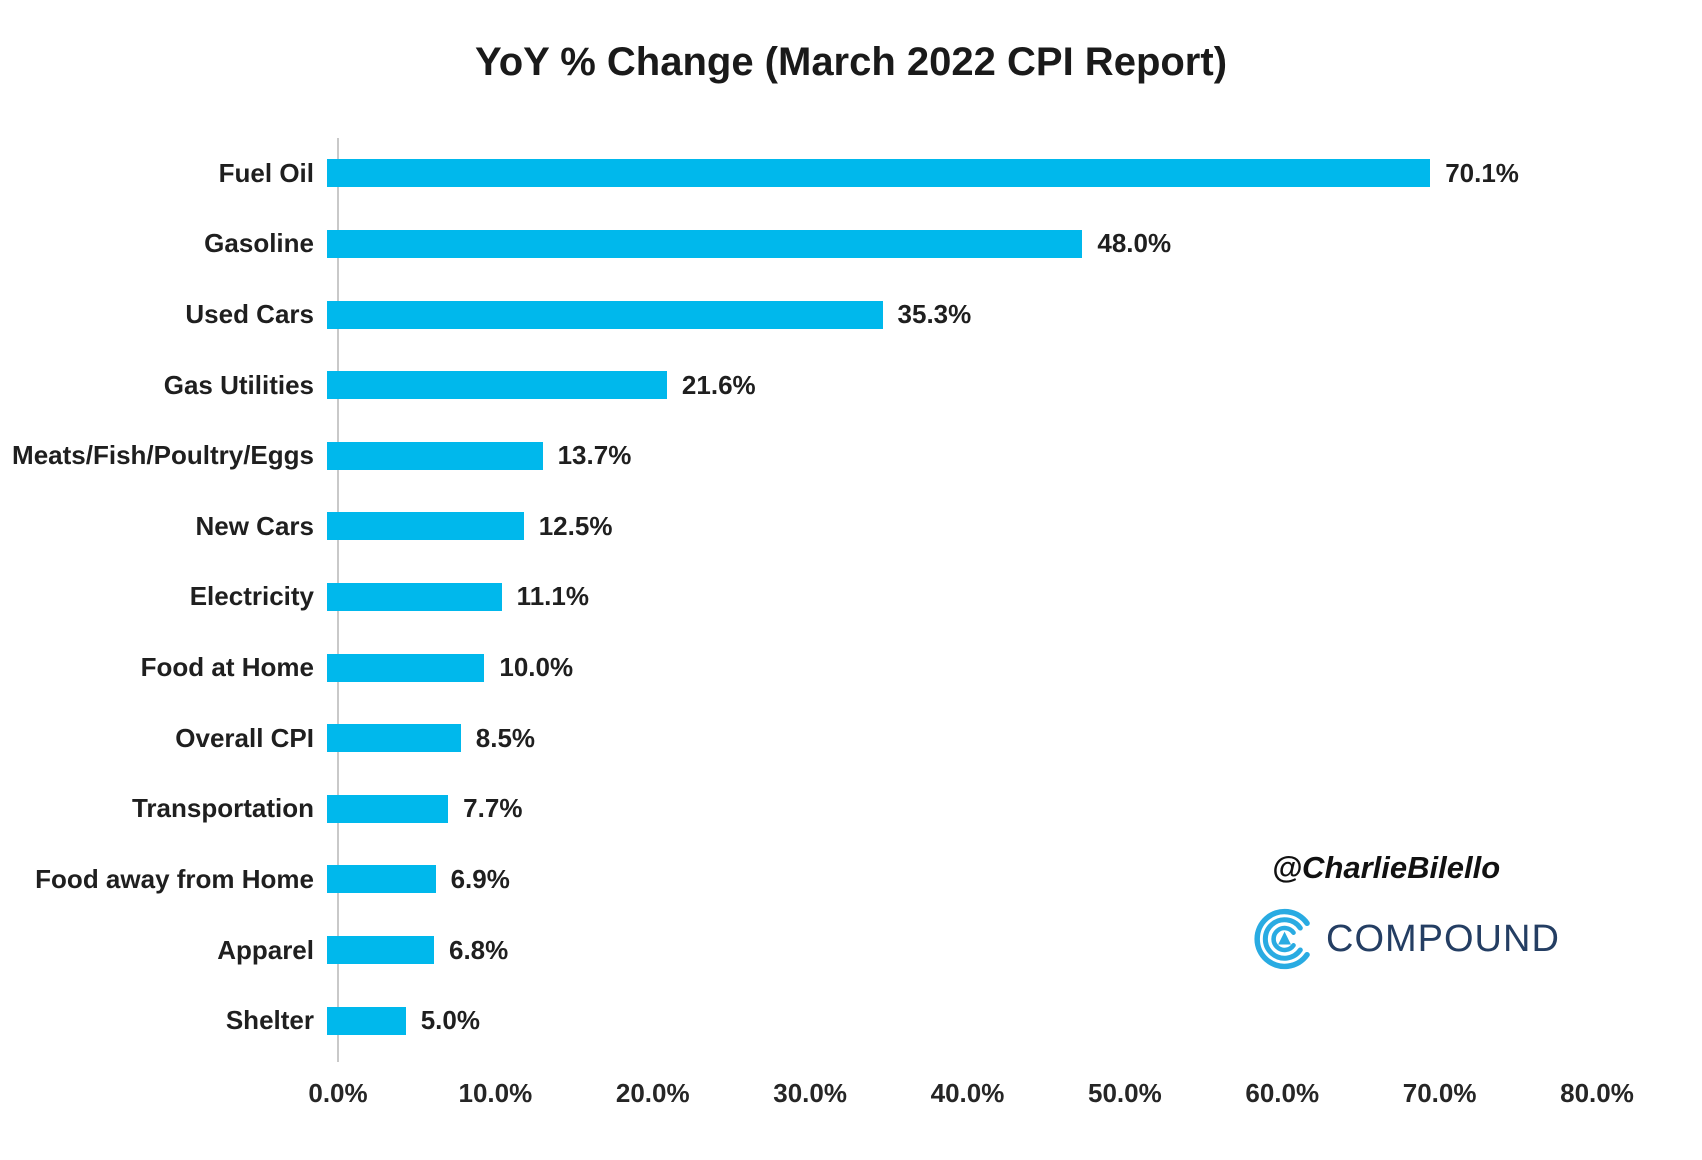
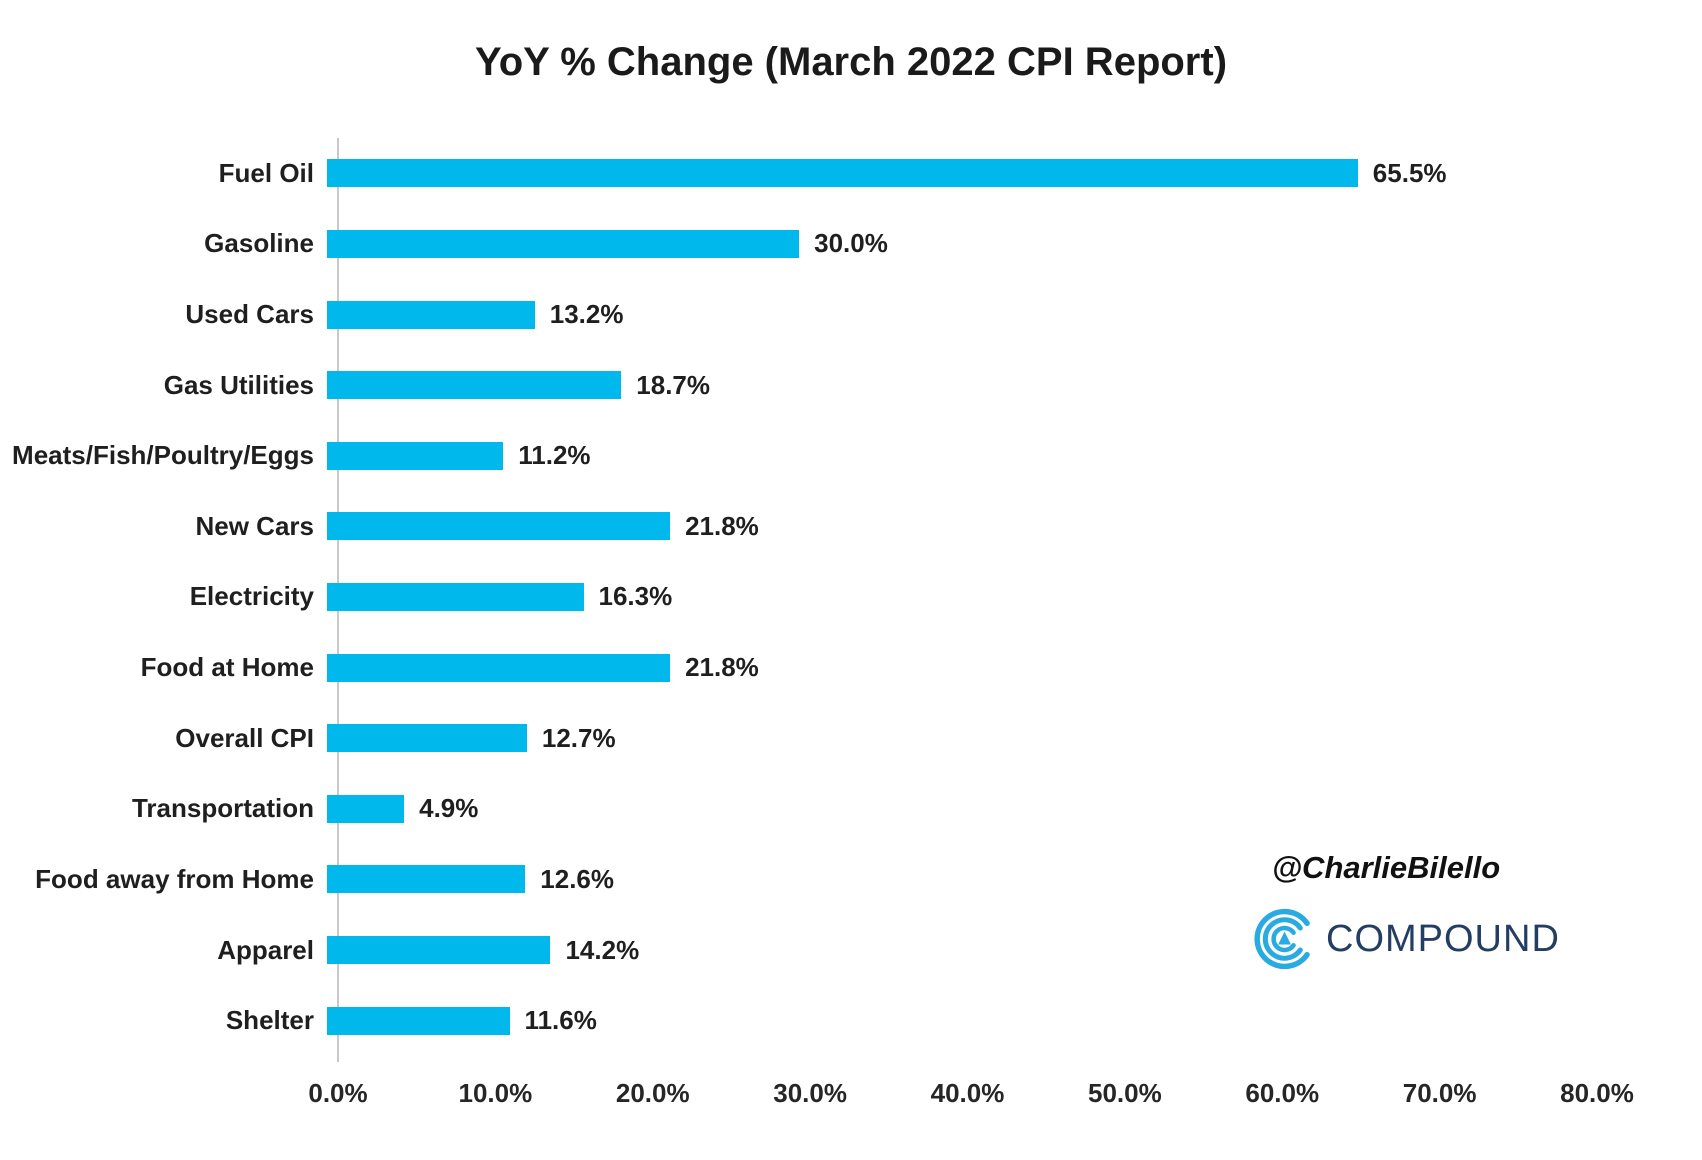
Fuel Oil: 70.1% -> 65.5%
Gasoline: 48.0% -> 30.0%
Used Cars: 35.3% -> 13.2%
Gas Utilities: 21.6% -> 18.7%
Meats/Fish/Poultry/Eggs: 13.7% -> 11.2%
New Cars: 12.5% -> 21.8%
Electricity: 11.1% -> 16.3%
Food at Home: 10.0% -> 21.8%
Overall CPI: 8.5% -> 12.7%
Transportation: 7.7% -> 4.9%
Food away from Home: 6.9% -> 12.6%
Apparel: 6.8% -> 14.2%
Shelter: 5.0% -> 11.6%
